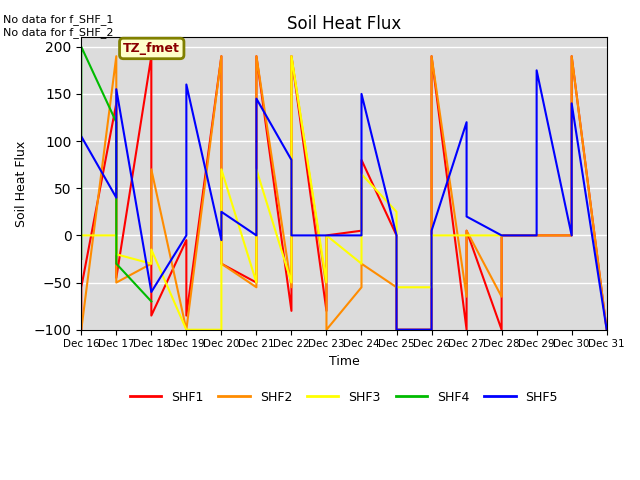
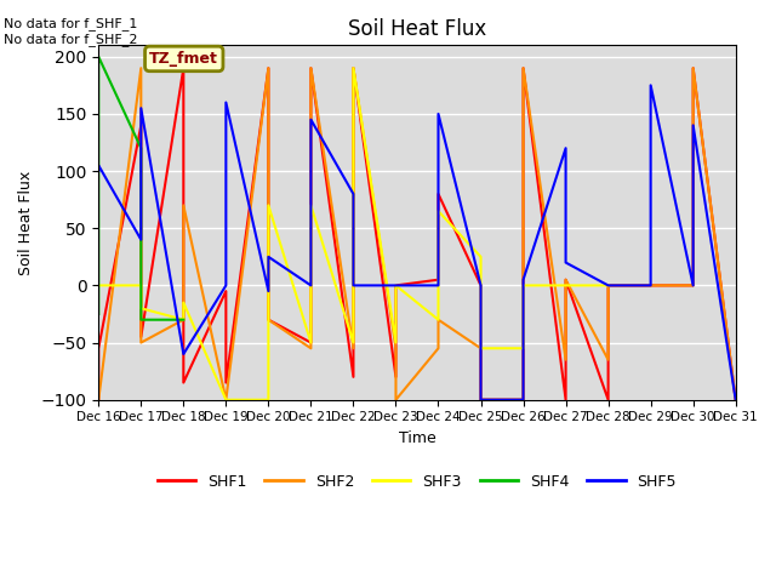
SHF4/Dec 18: -70 -> -30
